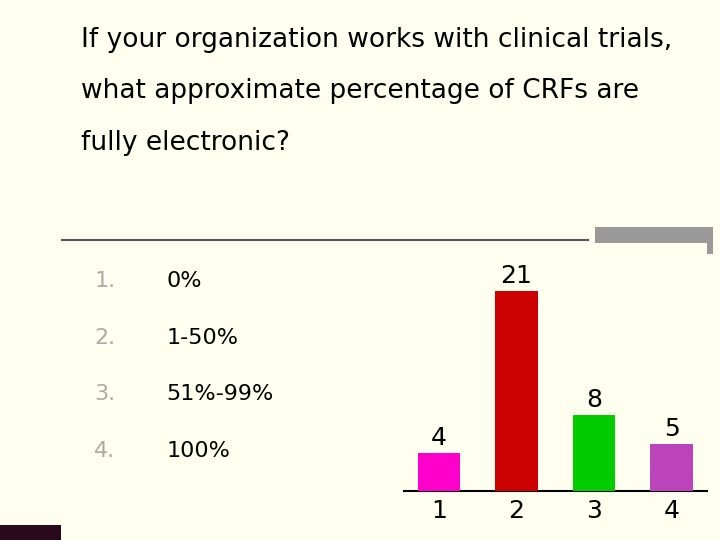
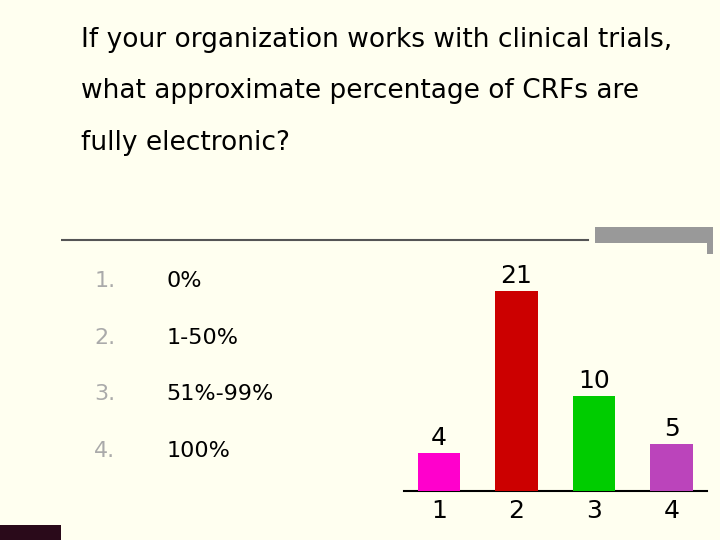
3: 8 -> 10
